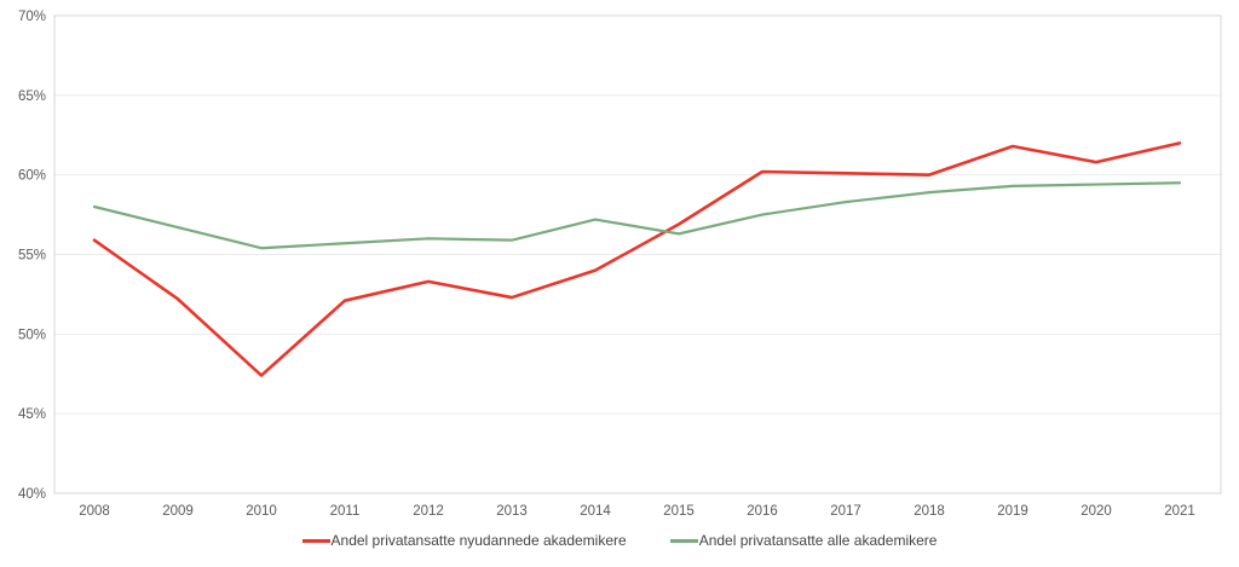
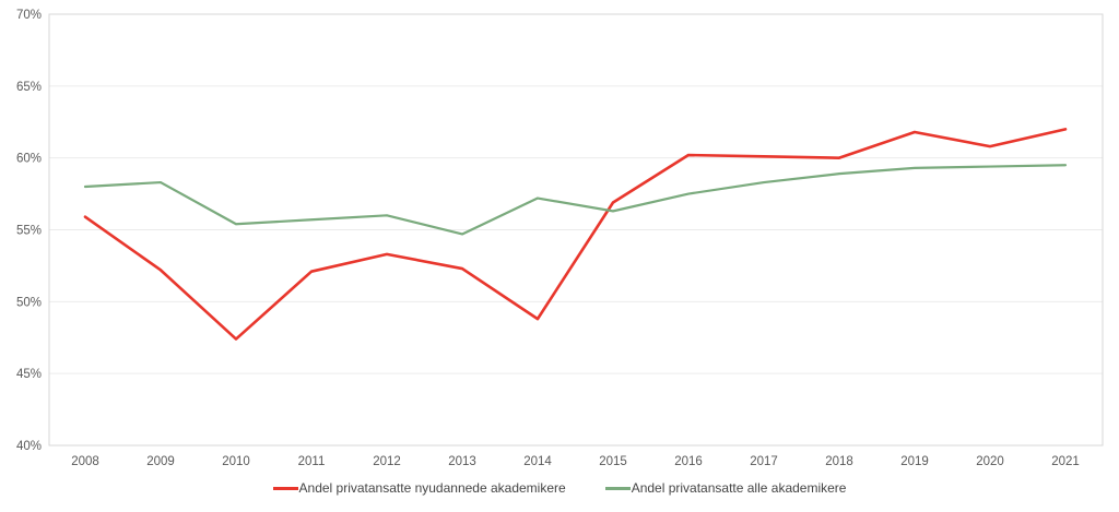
Andel privatansatte alle akademikere/2009: 56.7% -> 58.3%
Andel privatansatte alle akademikere/2013: 55.9% -> 54.7%
Andel privatansatte nyudannede akademikere/2014: 54.0% -> 48.8%
